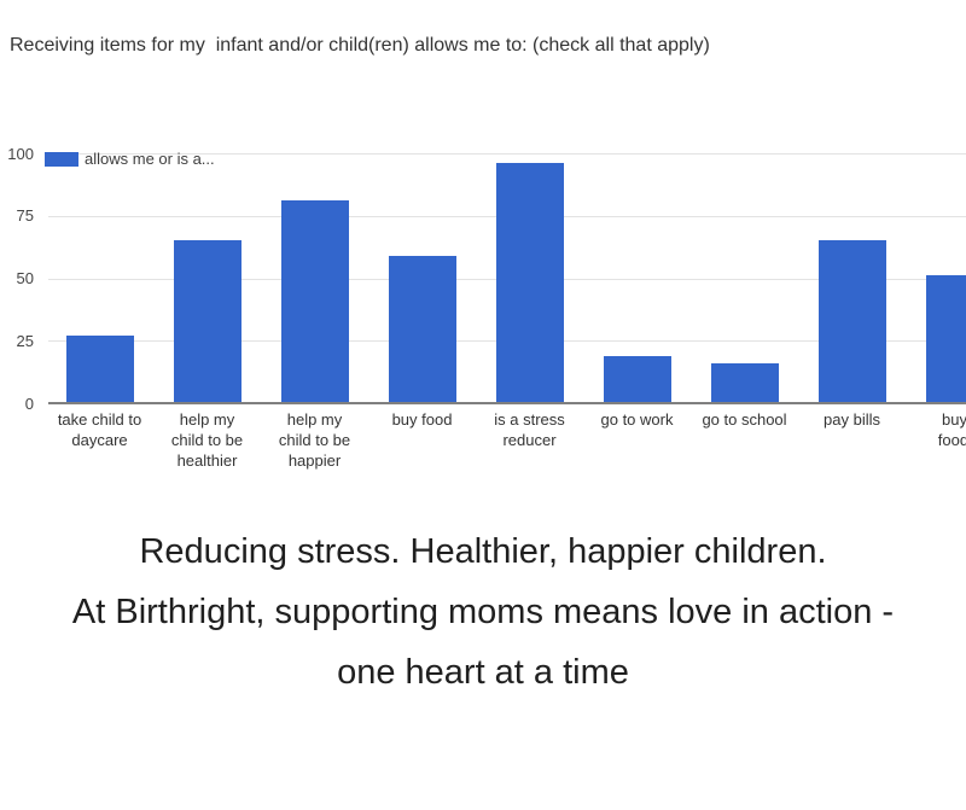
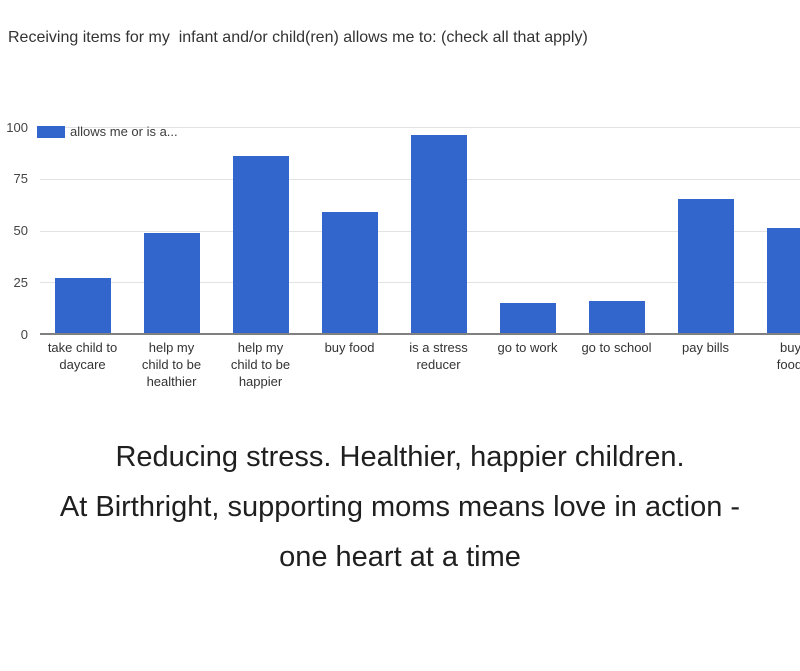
help my child to be healthier: 65 -> 49
help my child to be happier: 81 -> 86
go to work: 19 -> 15
